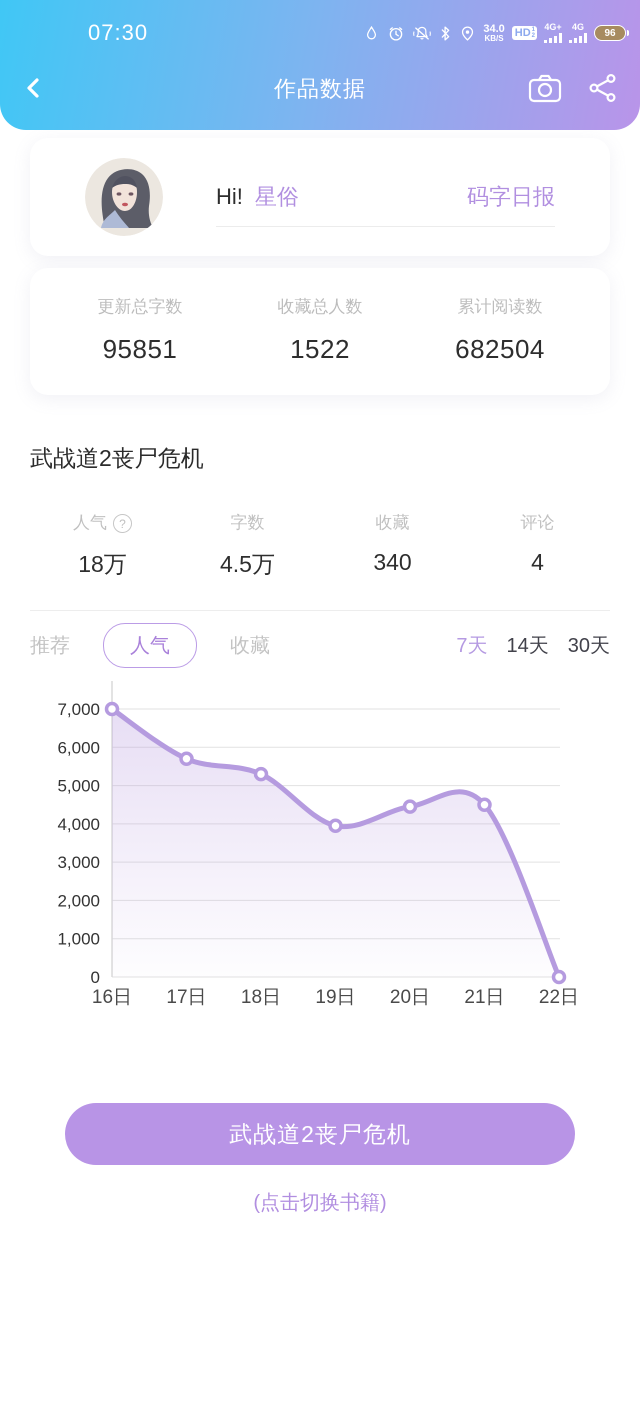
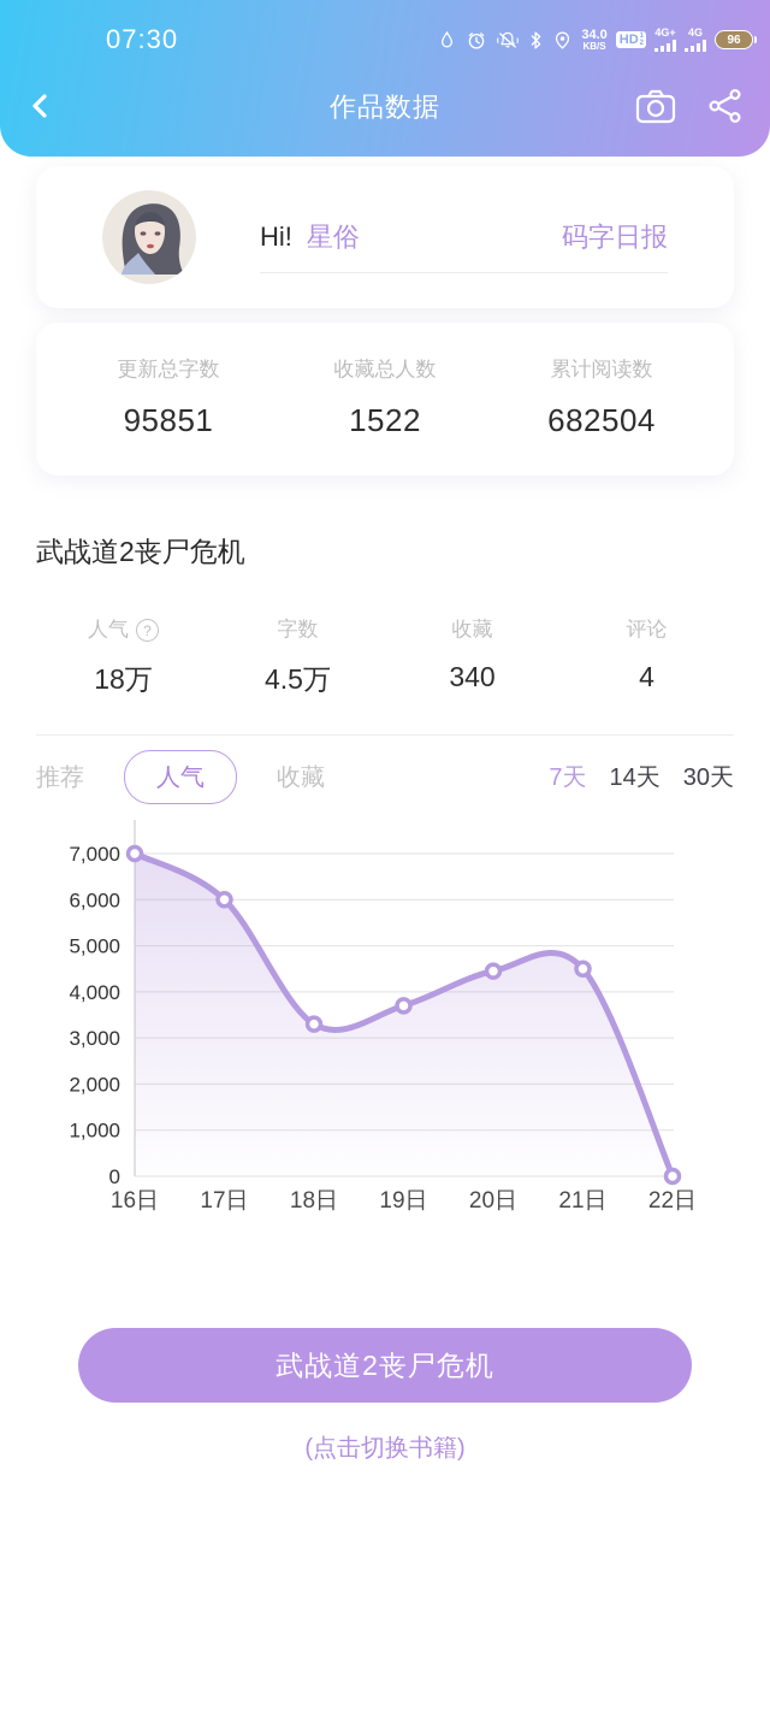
17日: 5700 -> 6000
18日: 5300 -> 3300
19日: 4000 -> 3700
